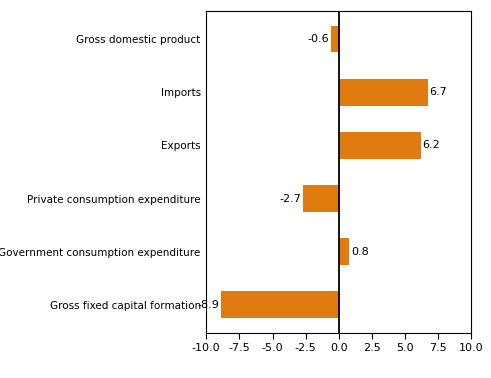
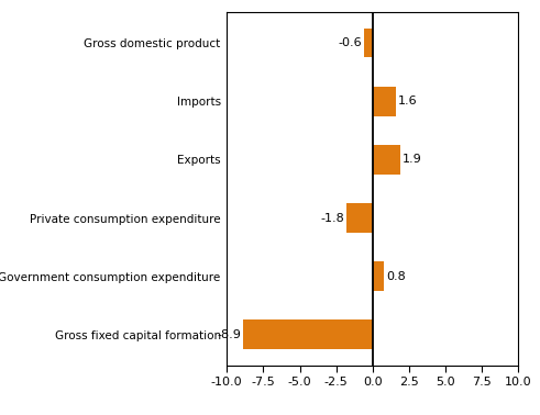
Imports: 6.7 -> 1.6
Exports: 6.2 -> 1.9
Private consumption expenditure: -2.7 -> -1.8
